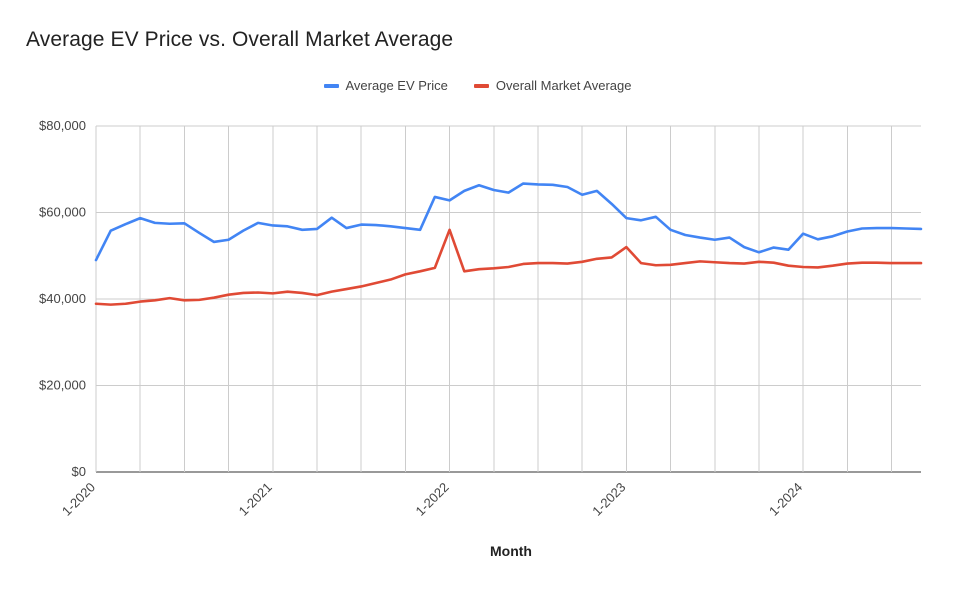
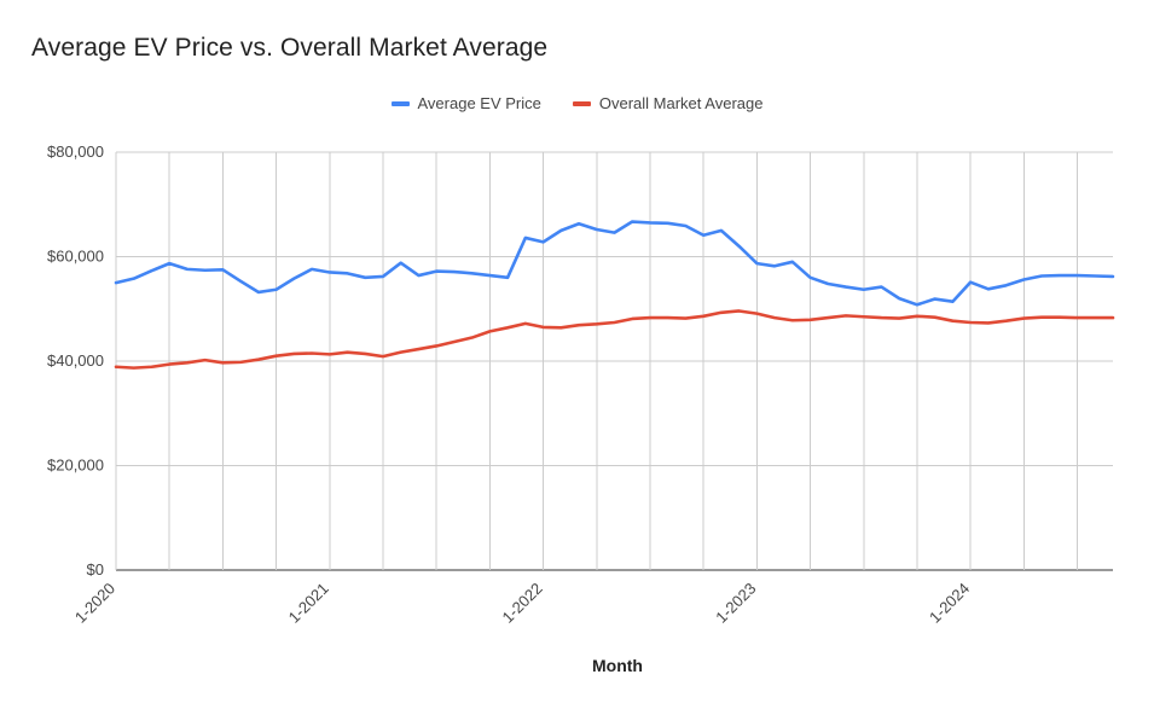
Average EV Price/1-2020: $49000 -> $55000
Overall Market Average/1-2022: $56000 -> $46000
Overall Market Average/1-2023: $52000 -> $49000
